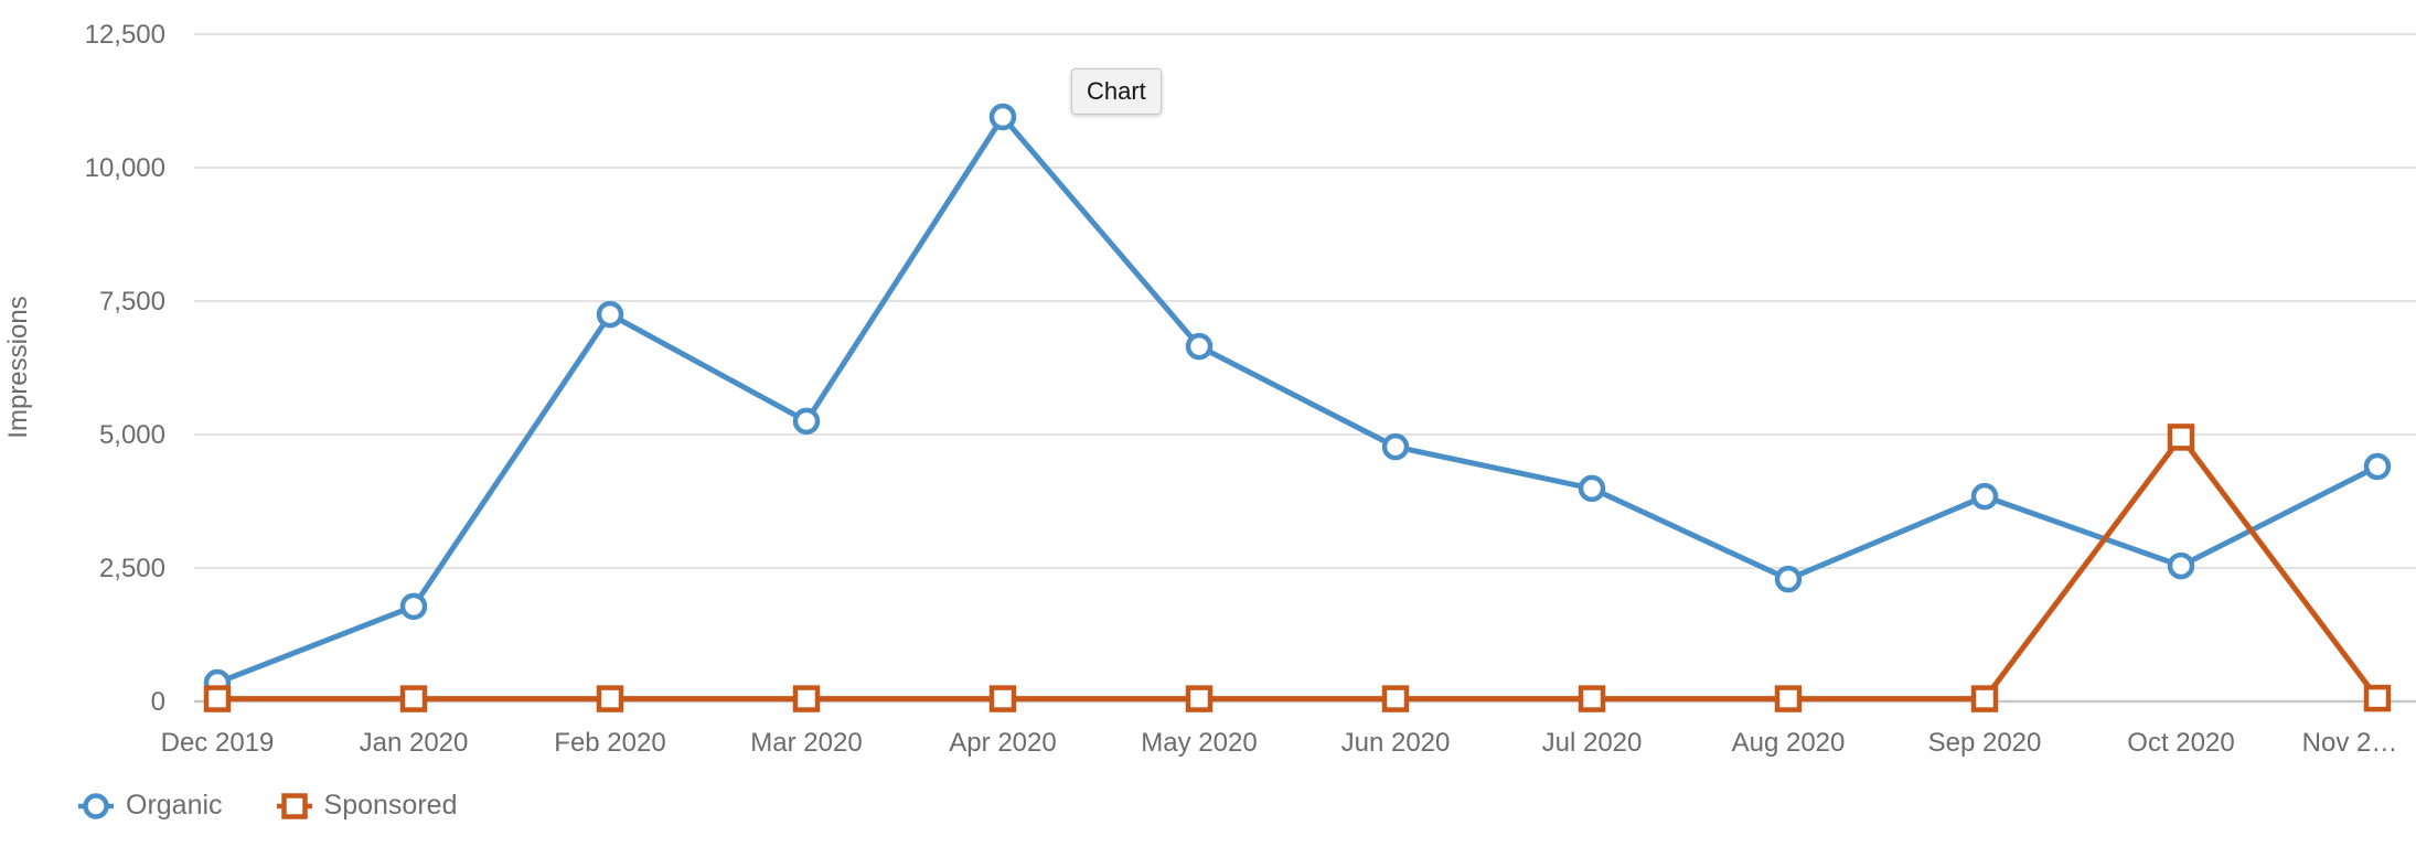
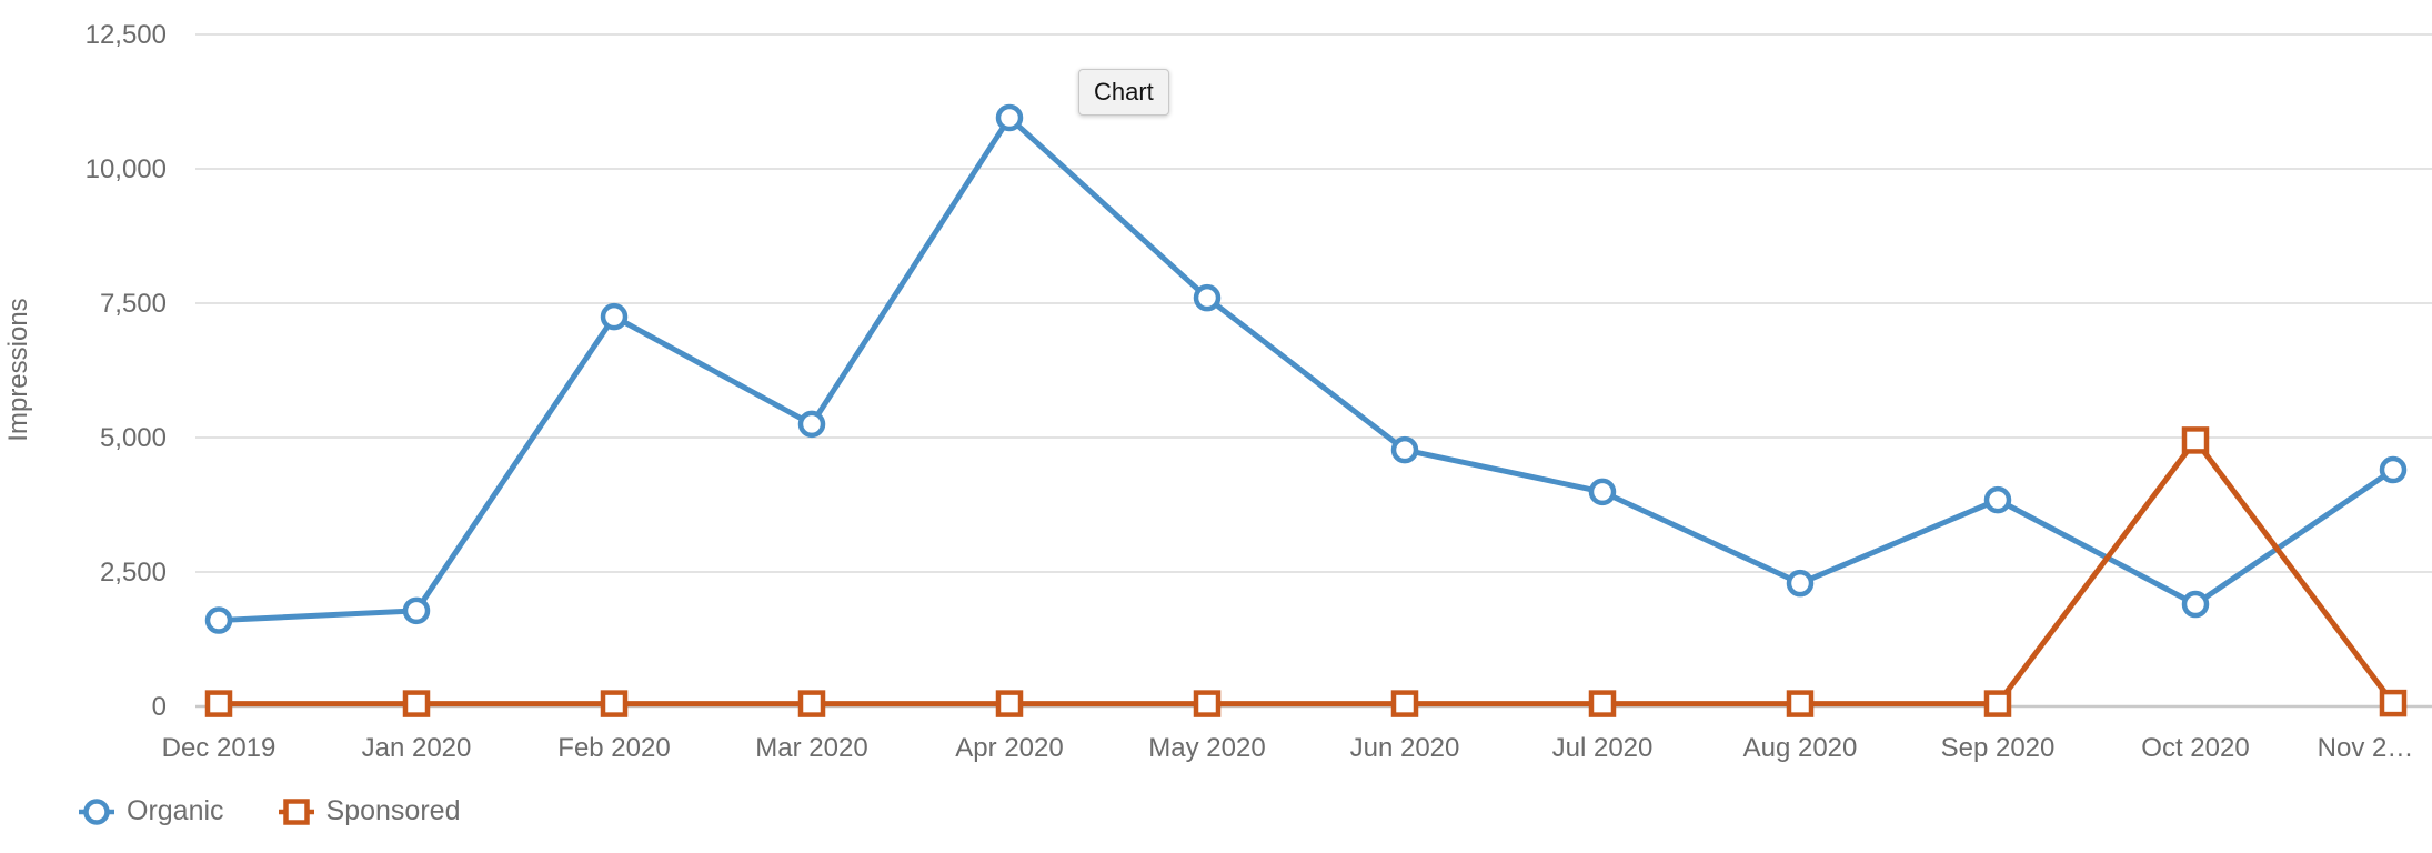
Organic/Dec 2019: 400 -> 1600
Organic/May 2020: 6600 -> 7600
Organic/Oct 2020: 2500 -> 1900
